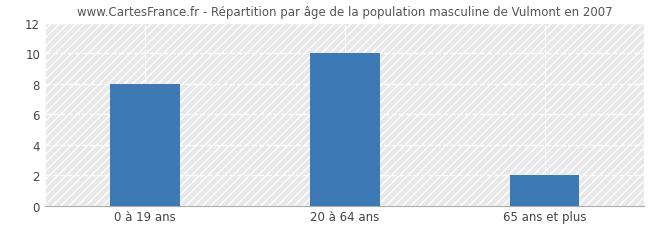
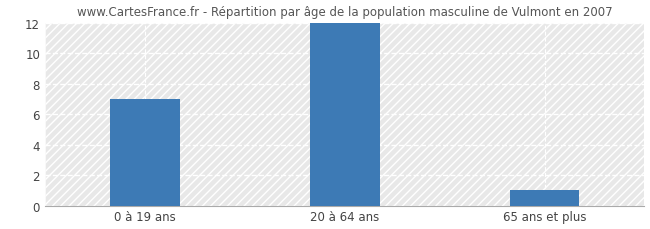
0 à 19 ans: 8 -> 7
20 à 64 ans: 10 -> 12
65 ans et plus: 2 -> 1
